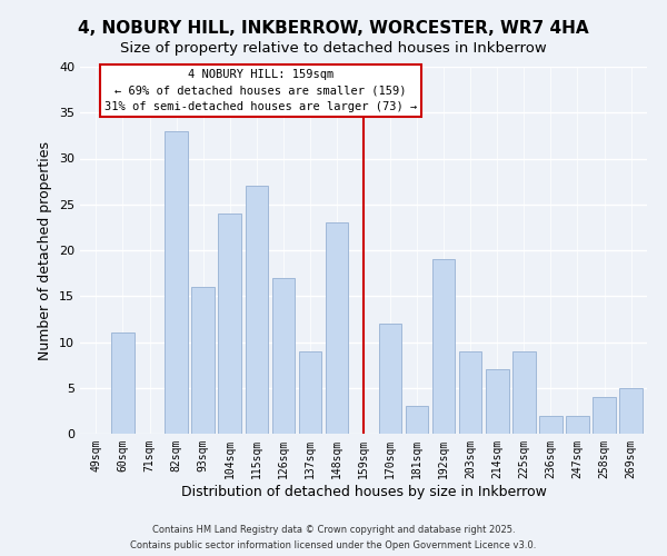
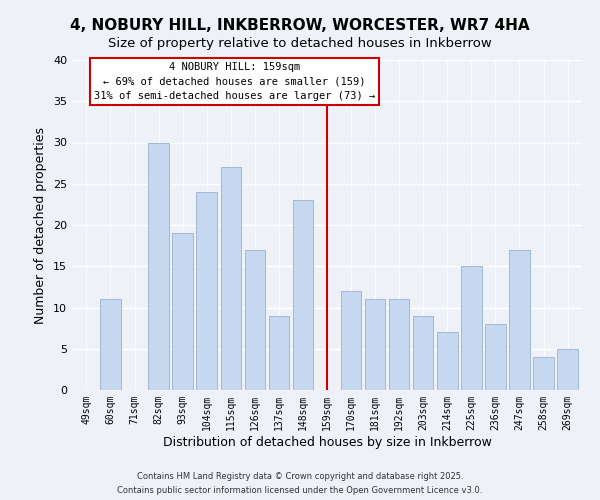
82sqm: 33 -> 30
93sqm: 16 -> 19
181sqm: 3 -> 11
192sqm: 19 -> 11
225sqm: 9 -> 15
236sqm: 2 -> 8
247sqm: 2 -> 17
